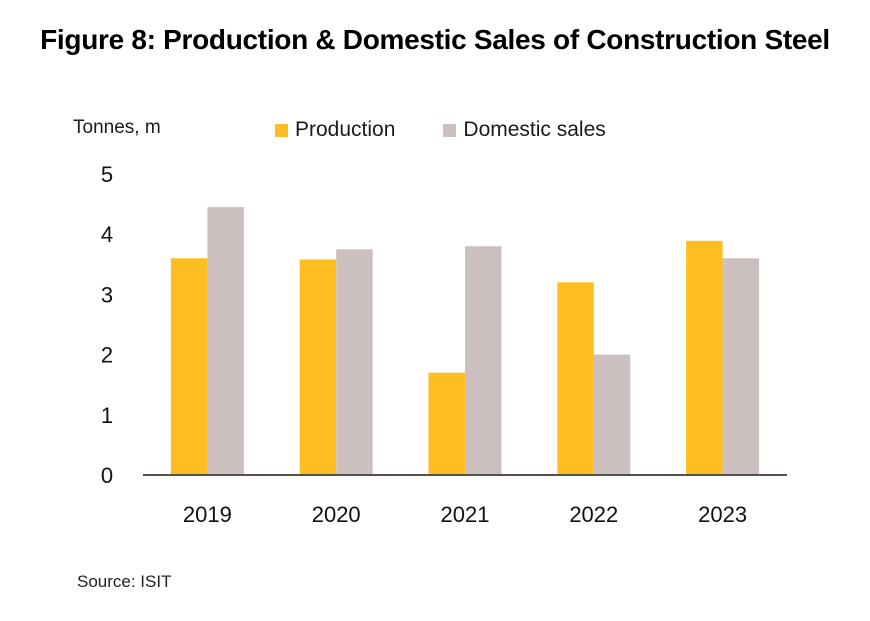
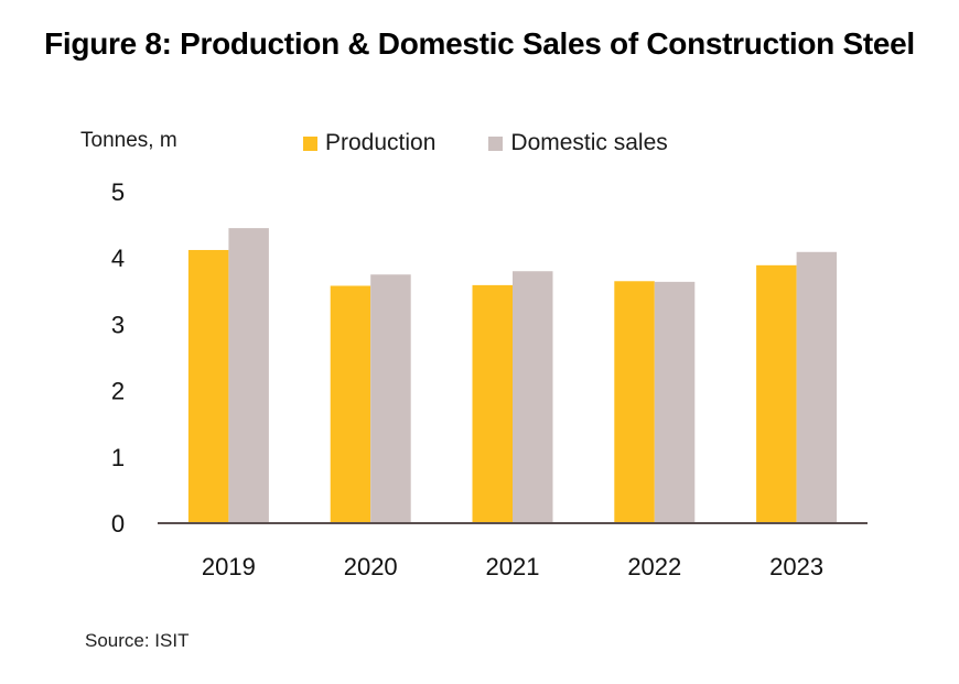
Production/2019: 3.6 -> 4.1
Production/2021: 1.7 -> 3.6
Production/2022: 3.2 -> 3.6
Domestic sales/2022: 2.0 -> 3.6
Domestic sales/2023: 3.6 -> 4.1
